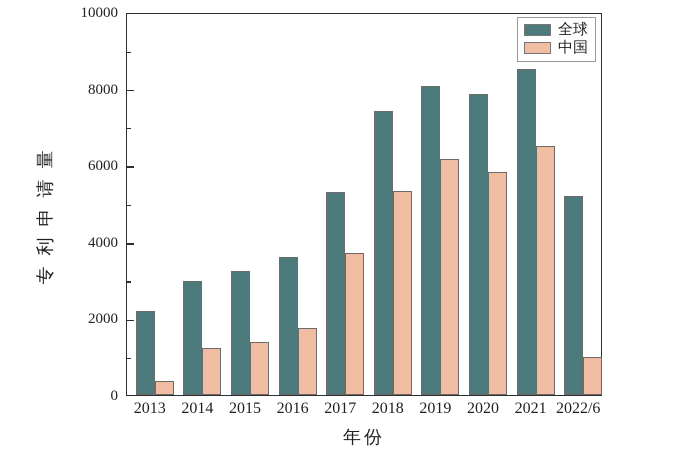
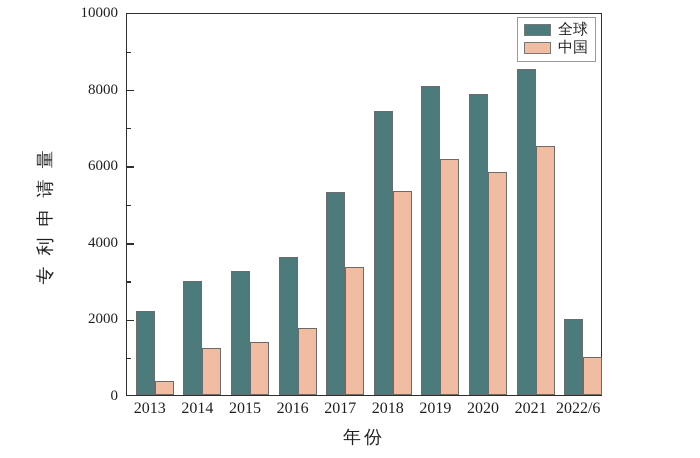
中国/2017: 3700 -> 3400
全球/2022/6: 5200 -> 2000
